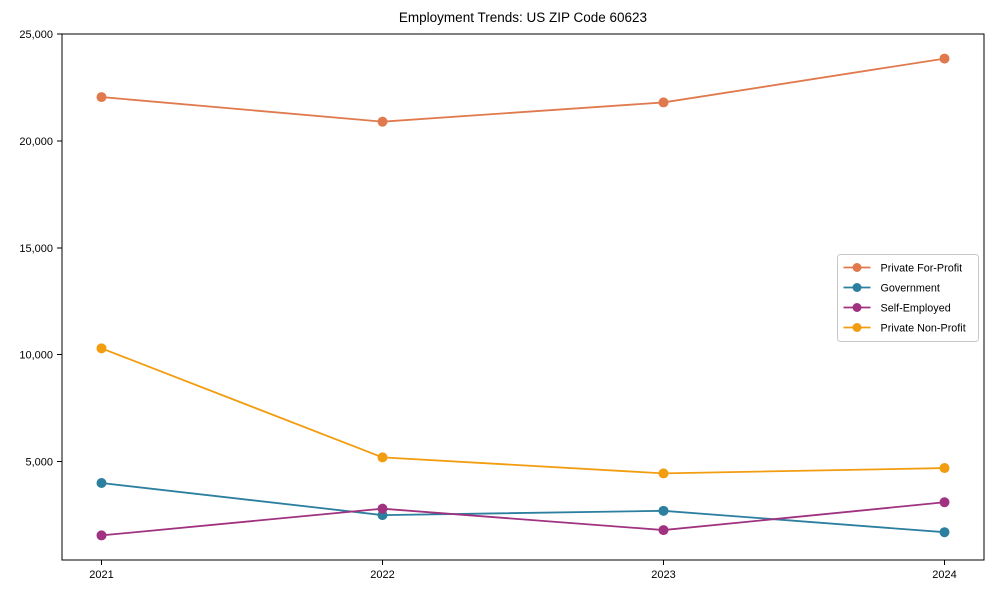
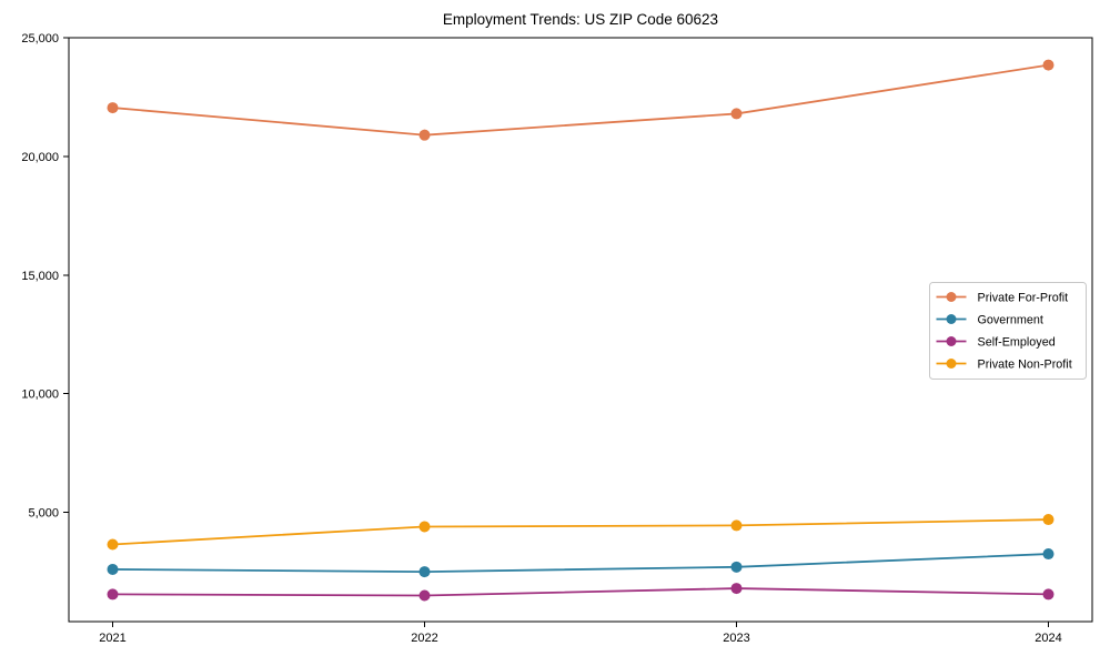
Government/2021: 4000 -> 2600
Private Non-Profit/2021: 10300 -> 3600
Self-Employed/2022: 2800 -> 1500
Private Non-Profit/2022: 5200 -> 4400
Government/2024: 1700 -> 3200
Self-Employed/2024: 3100 -> 1600
